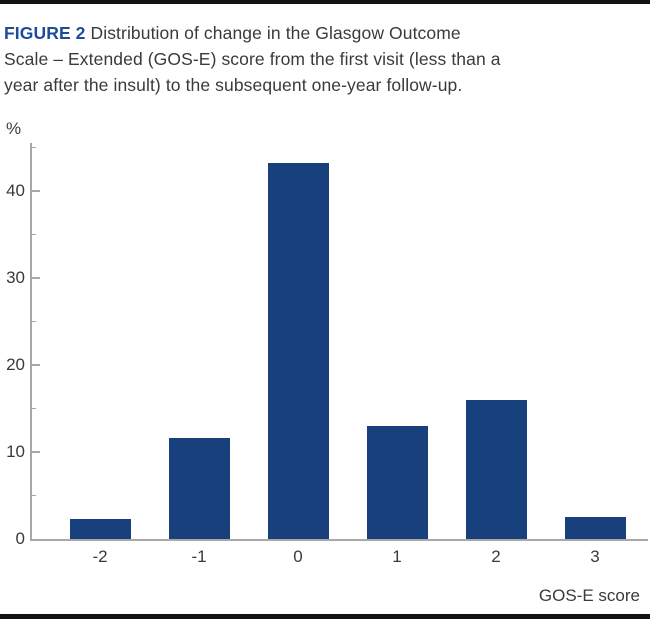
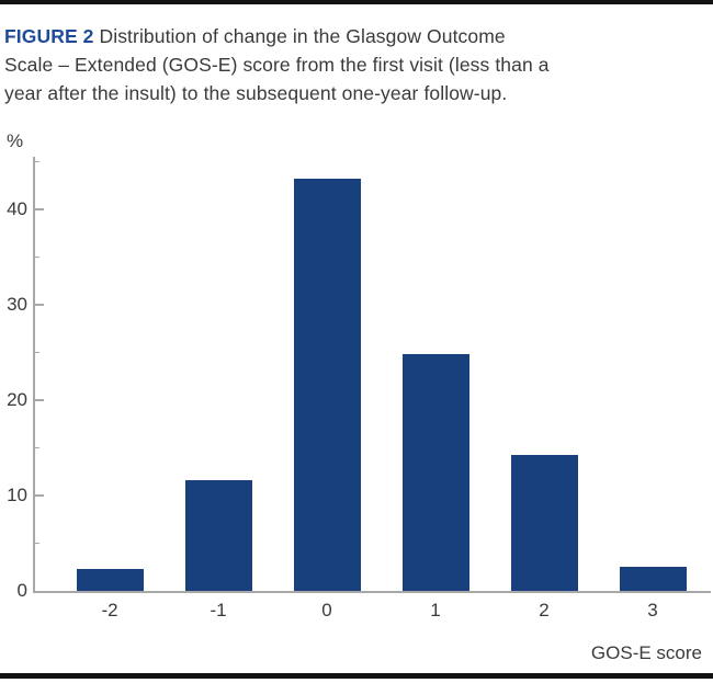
1: 13 -> 25
2: 16 -> 14
